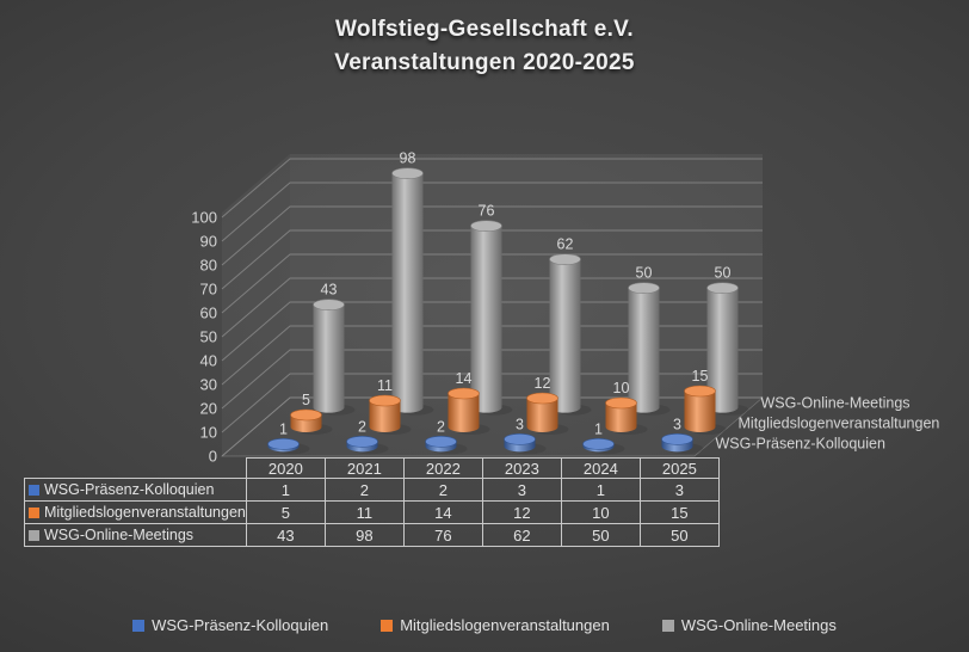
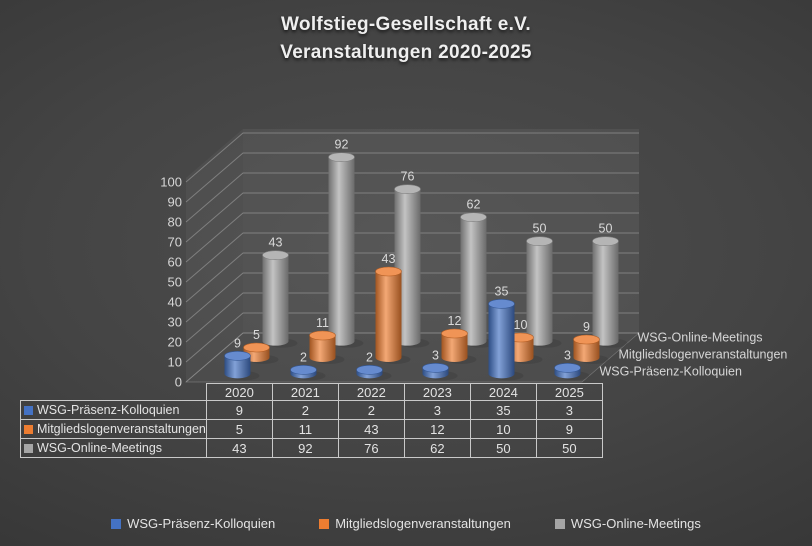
WSG-Präsenz-Kolloquien/2020: 1 -> 9
WSG-Online-Meetings/2021: 98 -> 92
Mitgliedslogenveranstaltungen/2022: 14 -> 43
WSG-Präsenz-Kolloquien/2024: 1 -> 35
Mitgliedslogenveranstaltungen/2025: 15 -> 9
